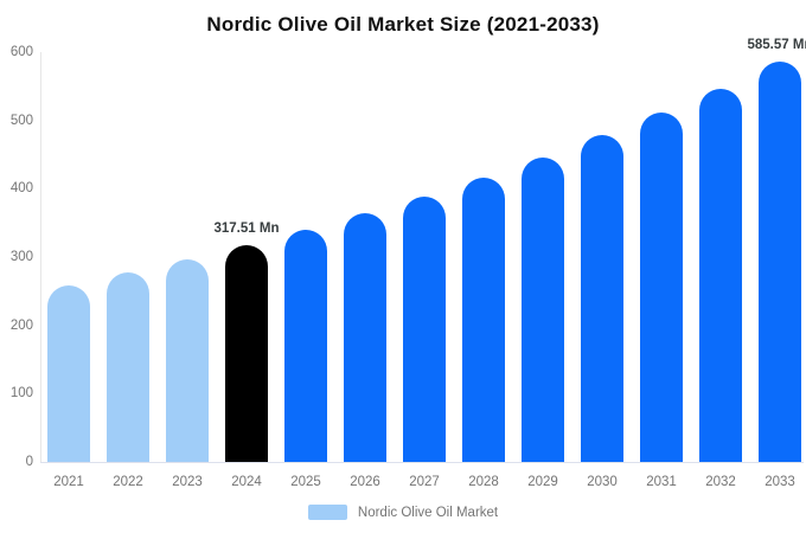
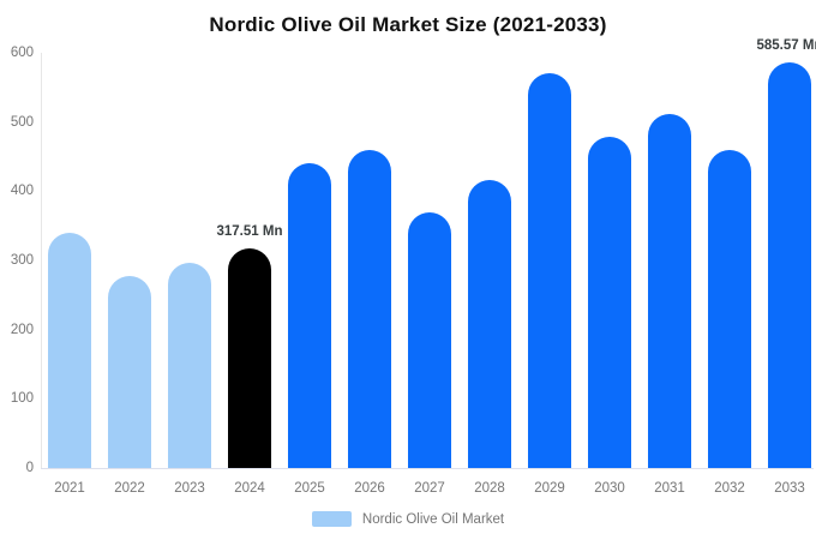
2021: 260 -> 340
2025: 340 -> 440
2026: 360 -> 460
2027: 390 -> 370
2029: 450 -> 570
2032: 550 -> 460
